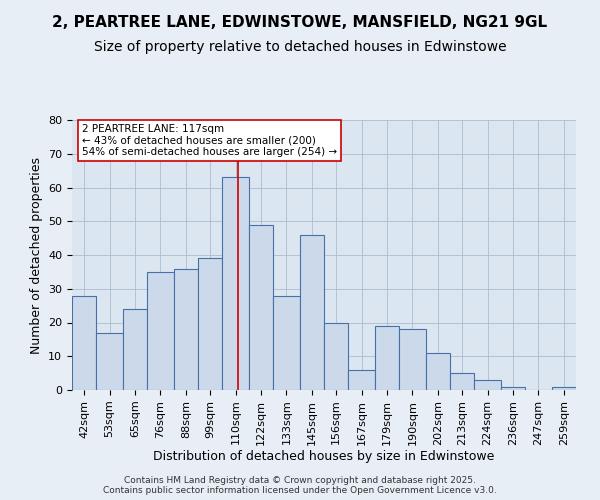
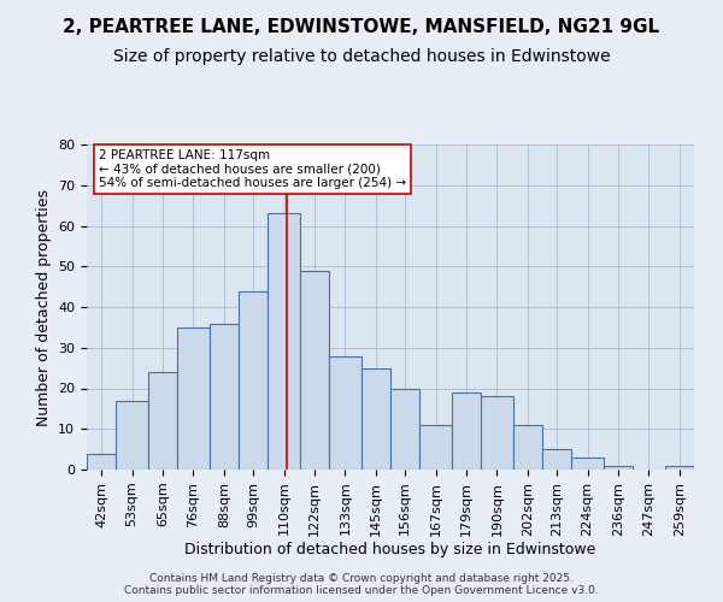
42sqm: 28 -> 4
99sqm: 39 -> 44
145sqm: 46 -> 25
167sqm: 6 -> 11
